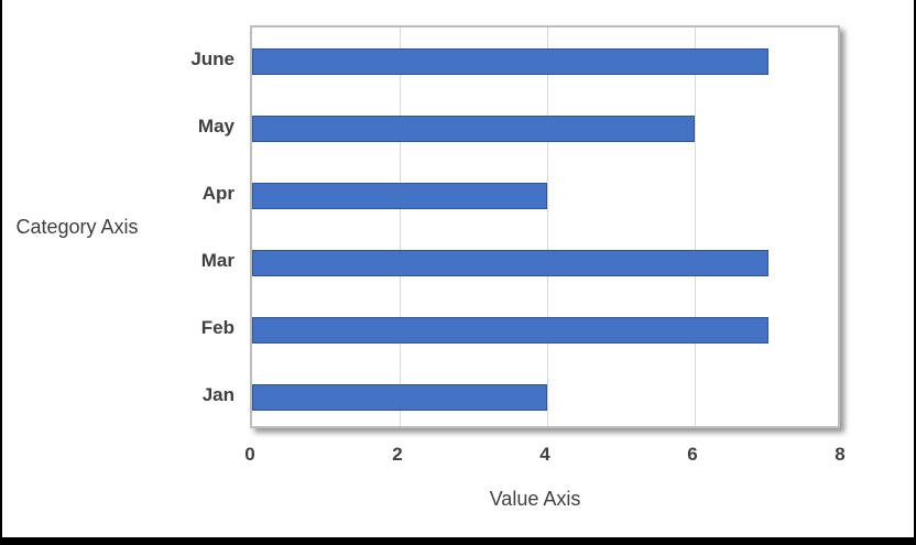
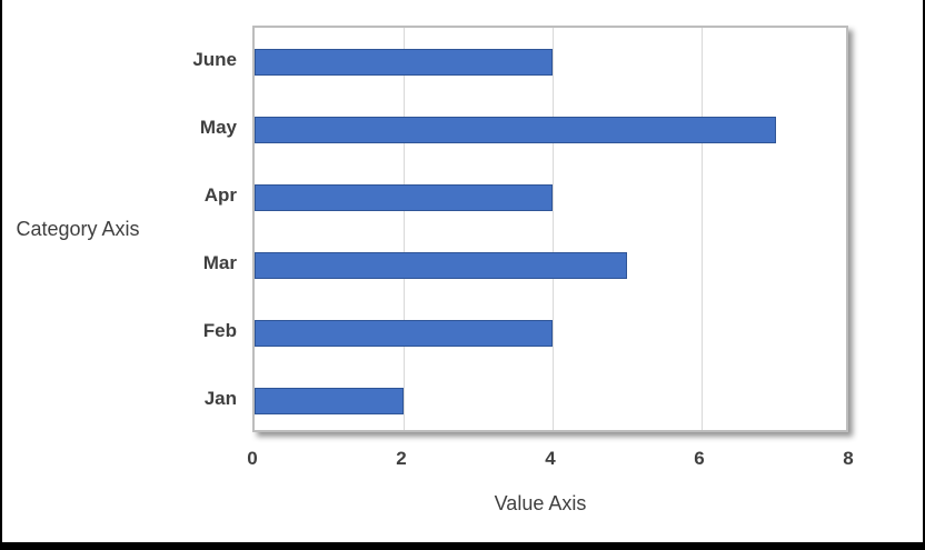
June: 7 -> 4
May: 6 -> 7
Mar: 7 -> 5
Feb: 7 -> 4
Jan: 4 -> 2
